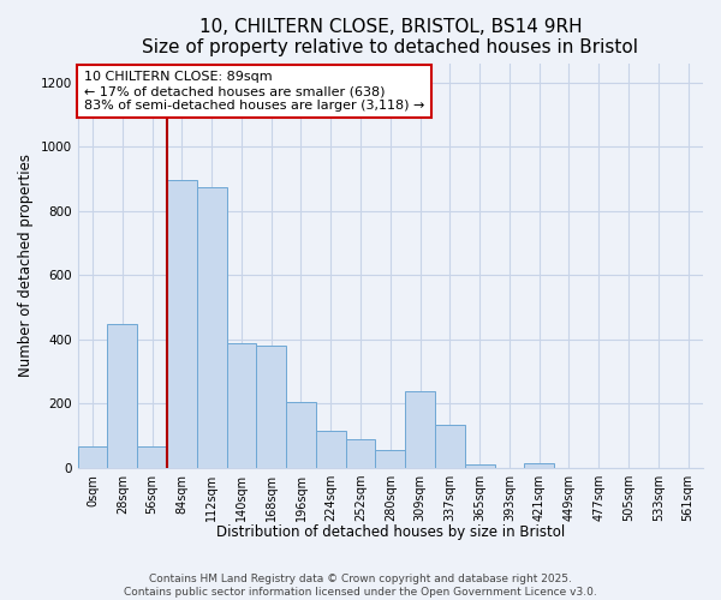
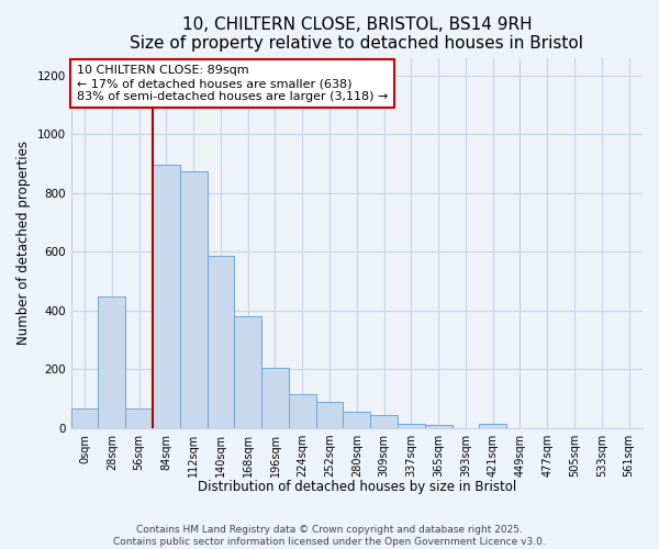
140sqm: 390 -> 585
309sqm: 240 -> 45
337sqm: 135 -> 15
